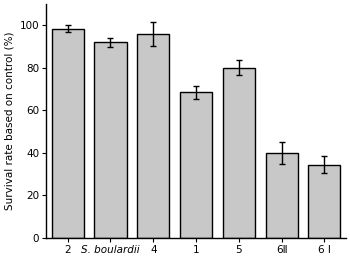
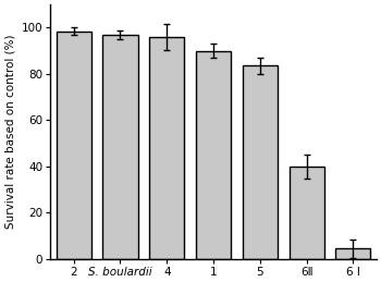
S. boulardii: 92.0 -> 97.0
1: 68.5 -> 90.0
5: 80.0 -> 83.5
6 I: 34.5 -> 4.5
